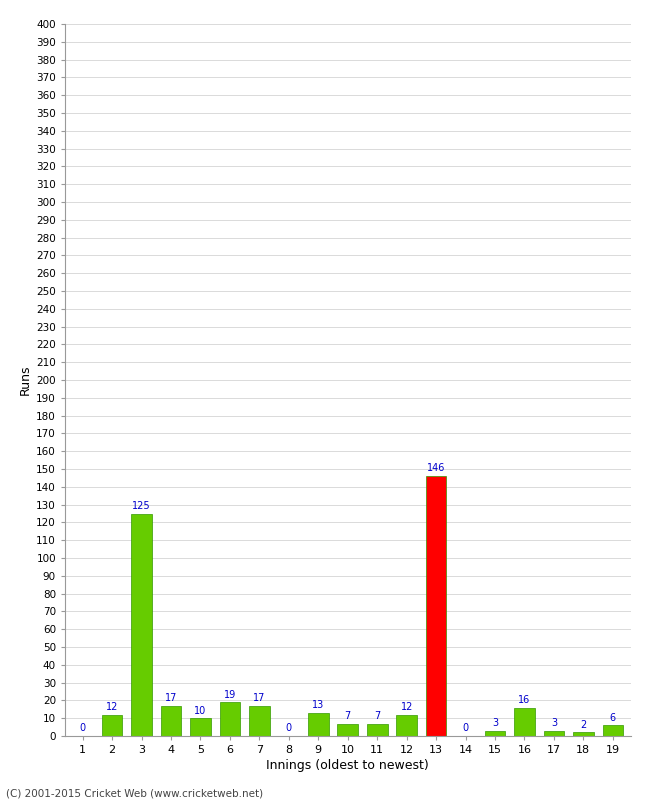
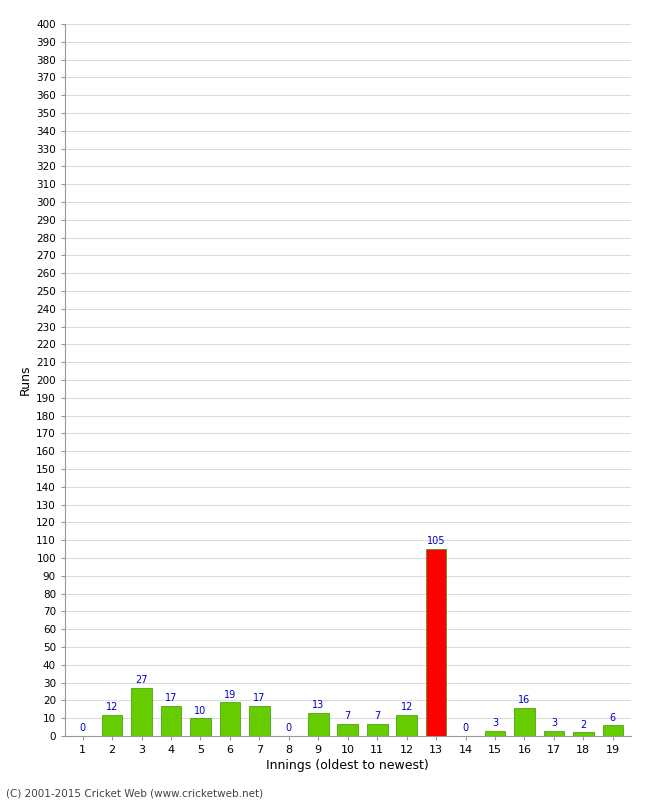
3: 125 -> 27
13: 146 -> 105
